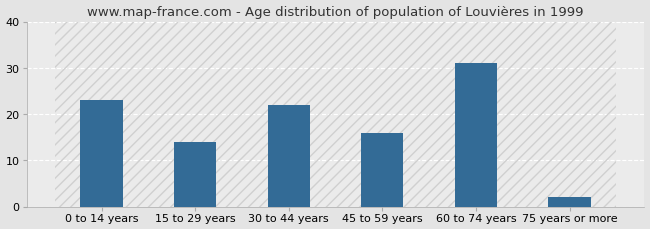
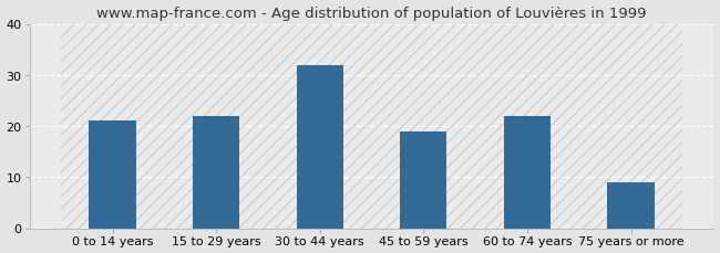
0 to 14 years: 23 -> 21
15 to 29 years: 14 -> 22
30 to 44 years: 22 -> 32
45 to 59 years: 16 -> 19
60 to 74 years: 31 -> 22
75 years or more: 2 -> 9
